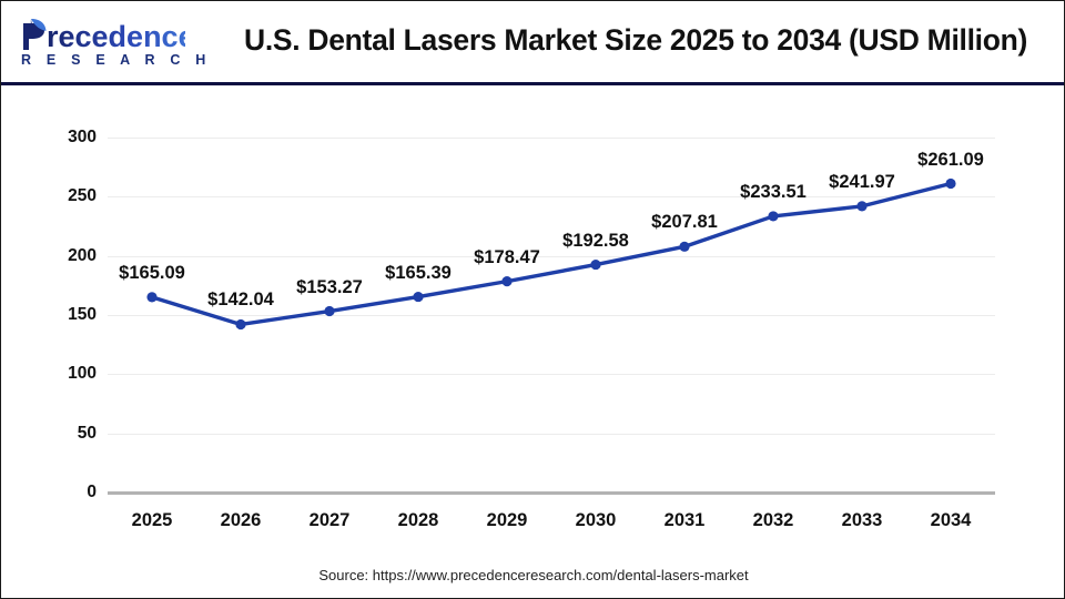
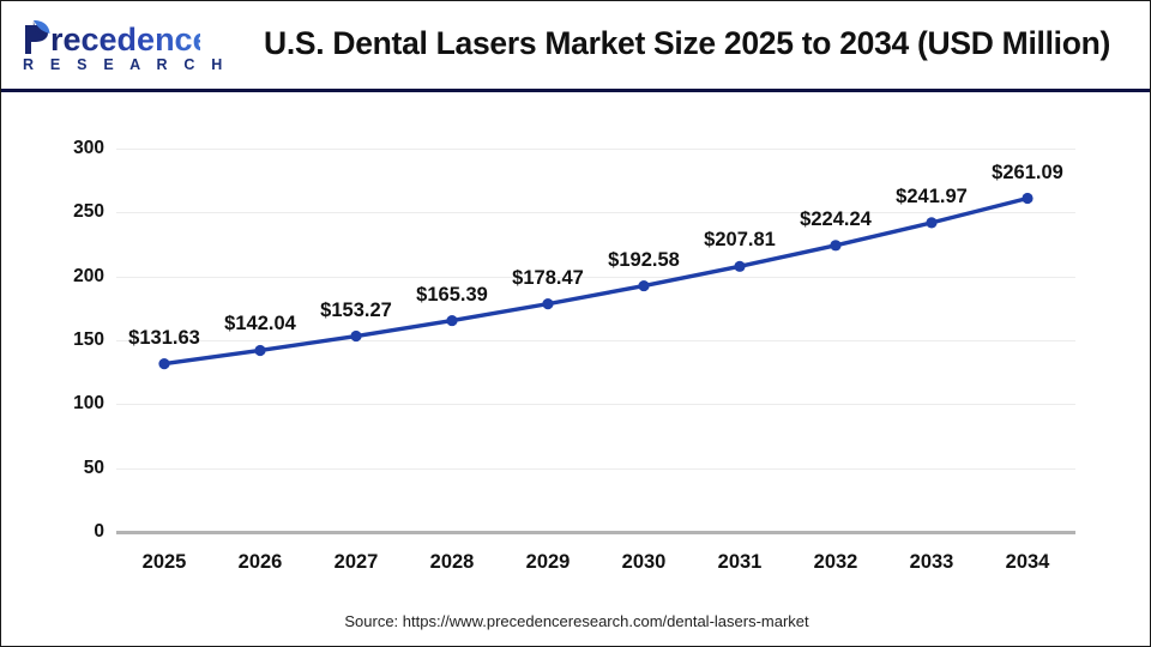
2025: $165.09 -> $131.63
2032: $233.51 -> $224.24
